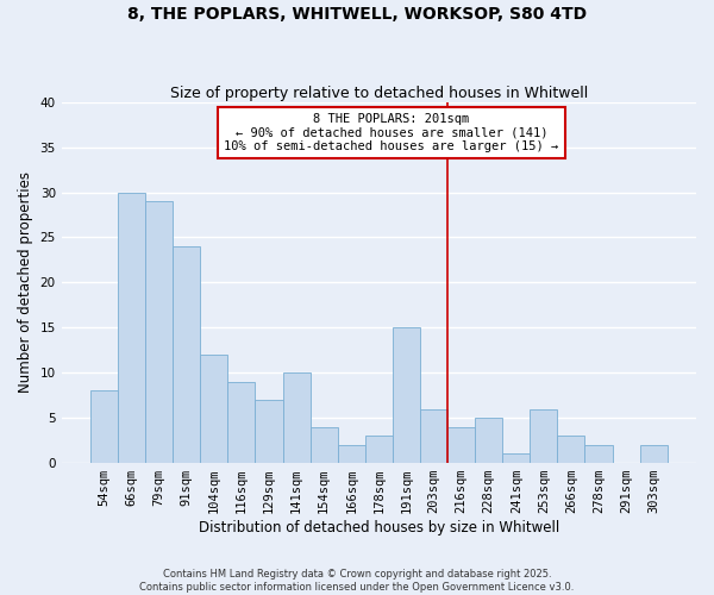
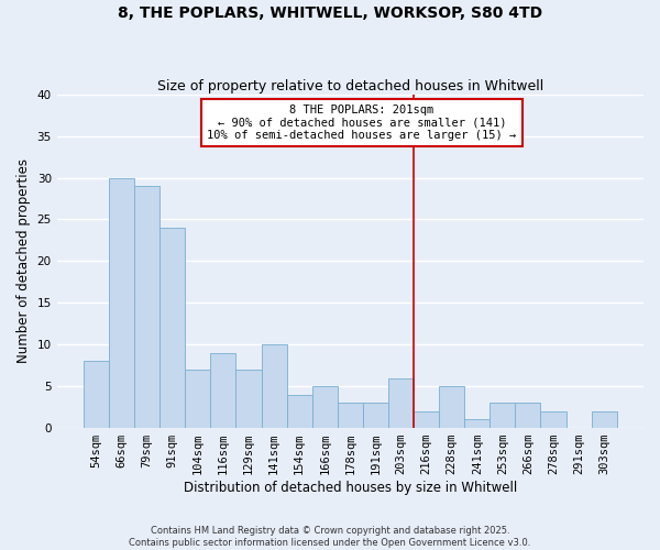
104sqm: 12 -> 7
166sqm: 2 -> 5
191sqm: 15 -> 3
216sqm: 4 -> 2
253sqm: 6 -> 3
